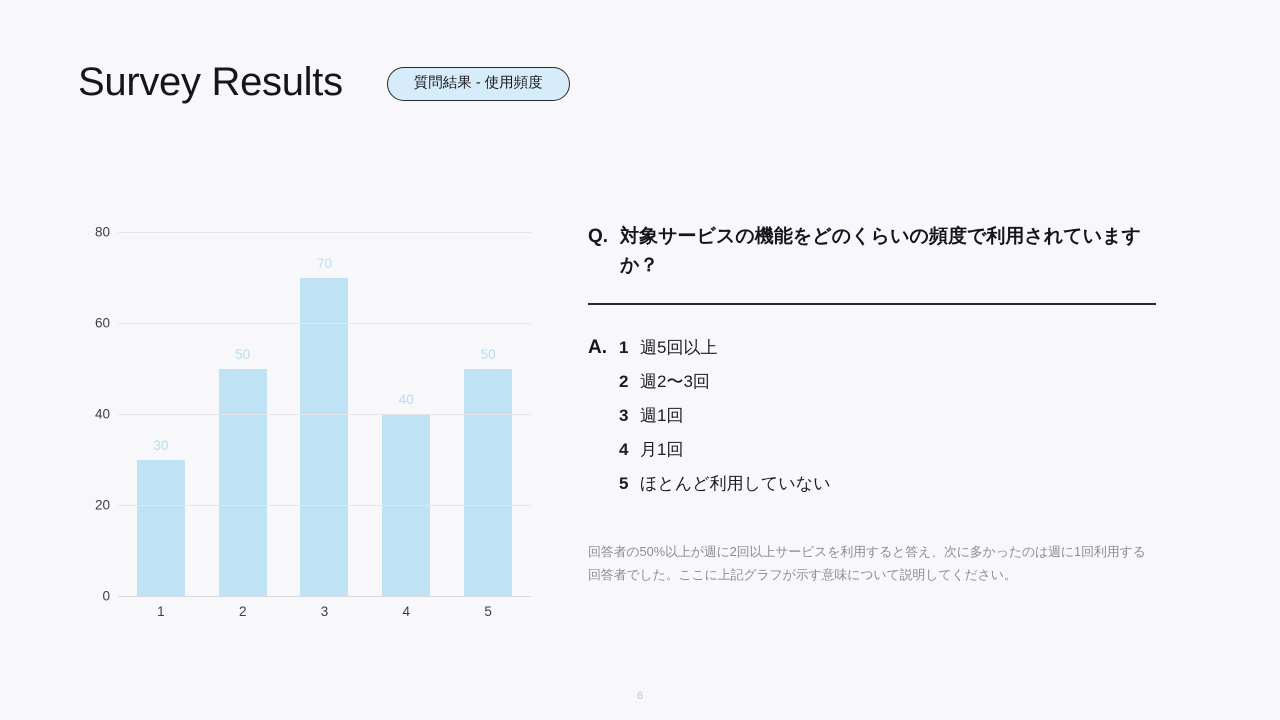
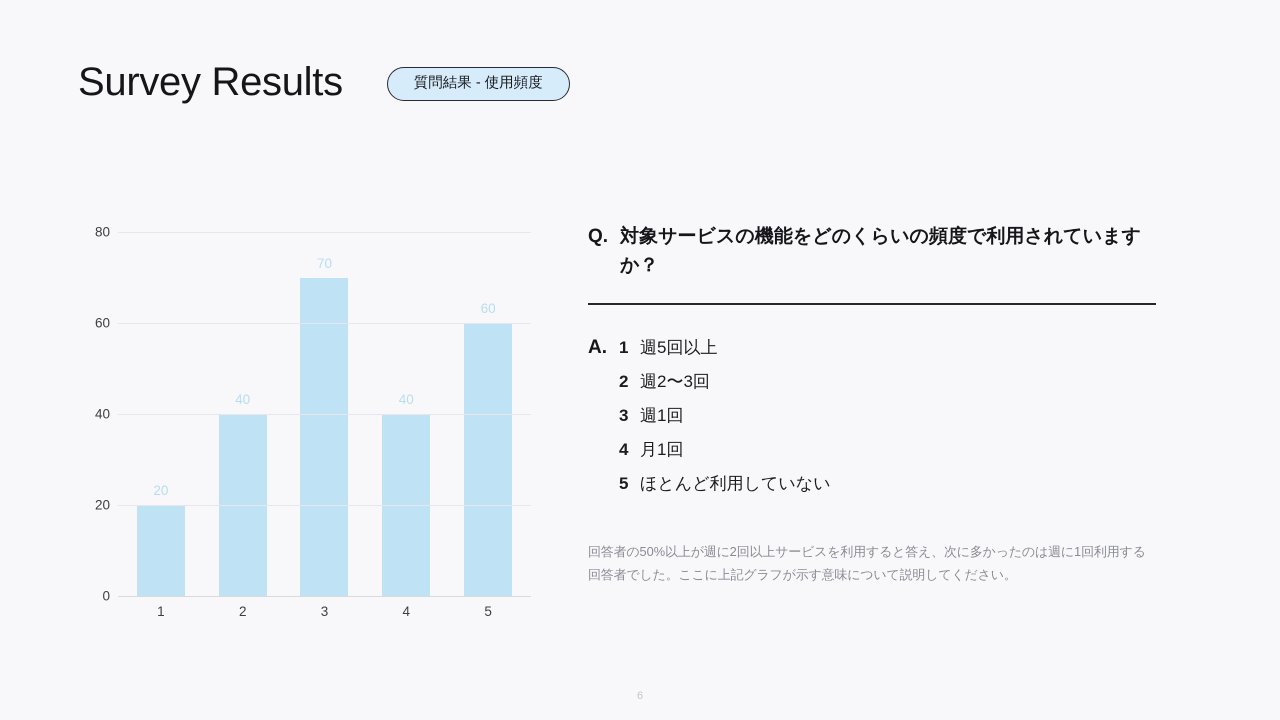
1: 30 -> 20
2: 50 -> 40
5: 50 -> 60
